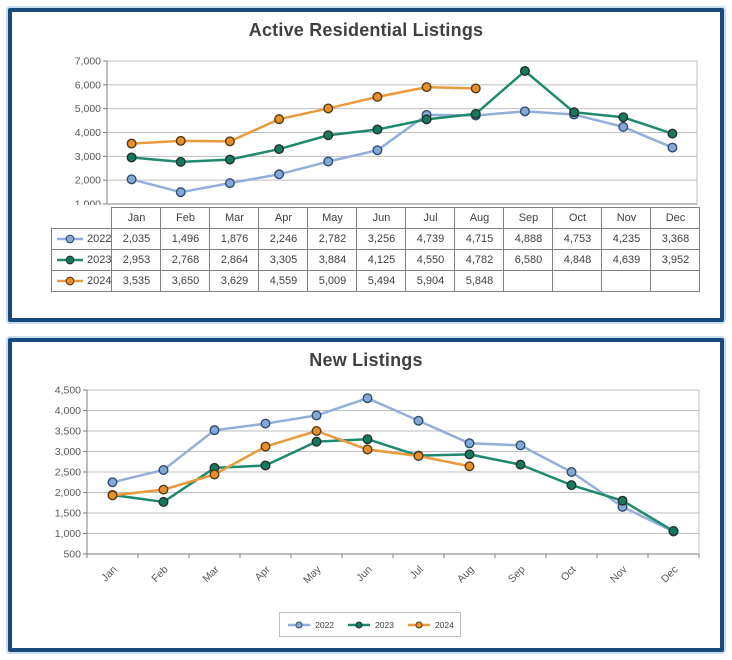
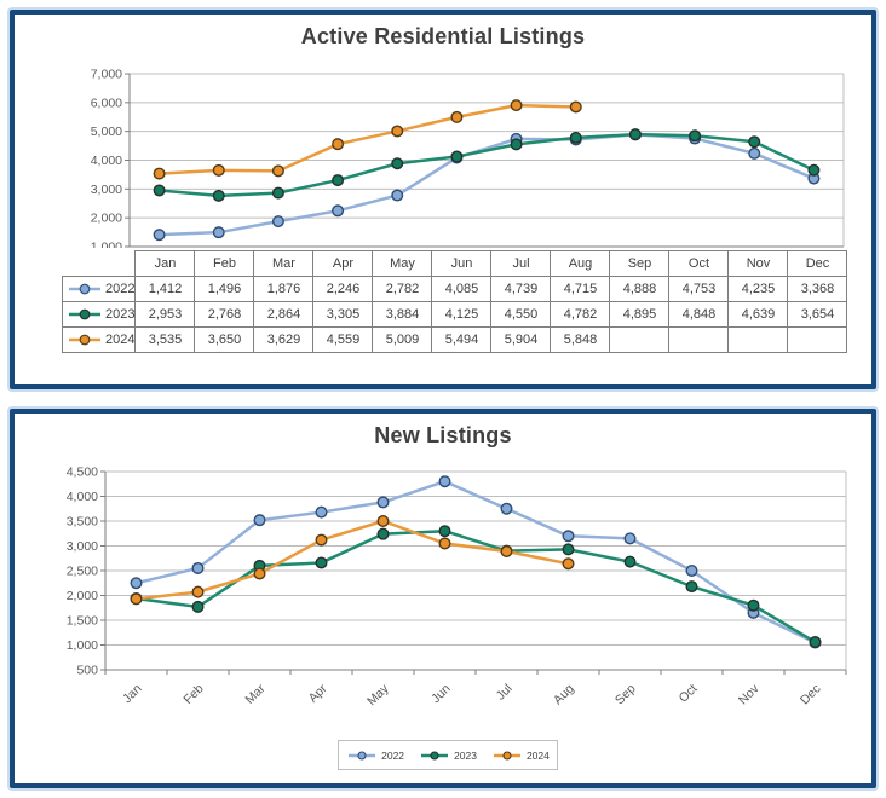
Active Residential Listings/2022/Jan: 2,035 -> 1,412
Active Residential Listings/2022/Jun: 3,256 -> 4,085
Active Residential Listings/2023/Sep: 6,580 -> 4,895
Active Residential Listings/2023/Dec: 3,952 -> 3,654
